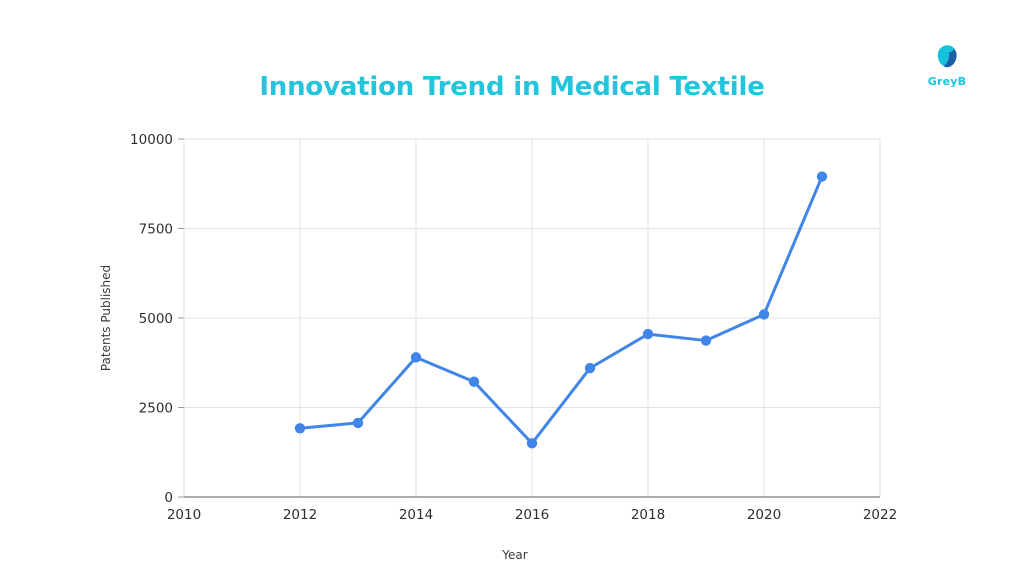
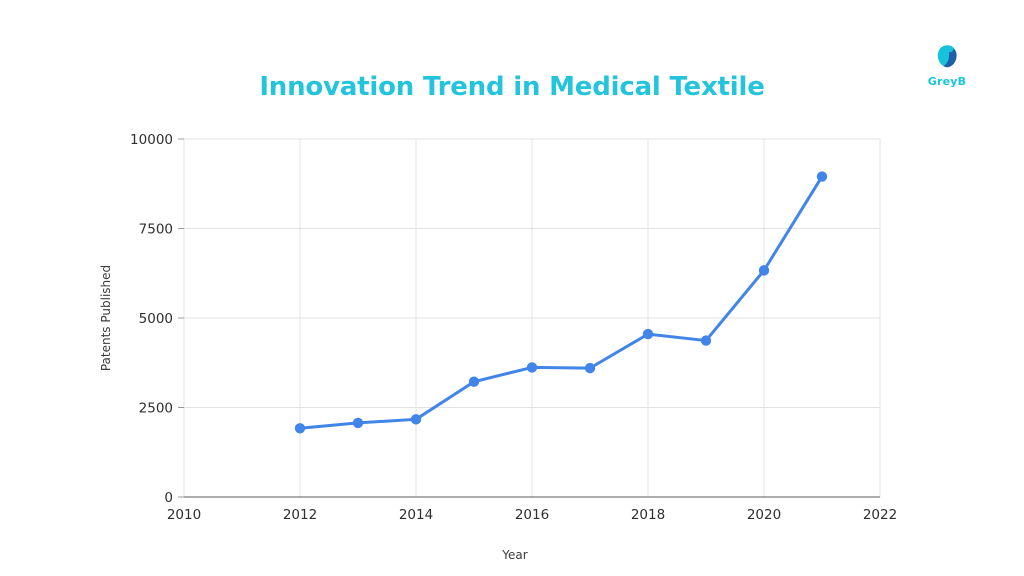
2014: 3900 -> 2200
2016: 1500 -> 3600
2020: 5100 -> 6300
